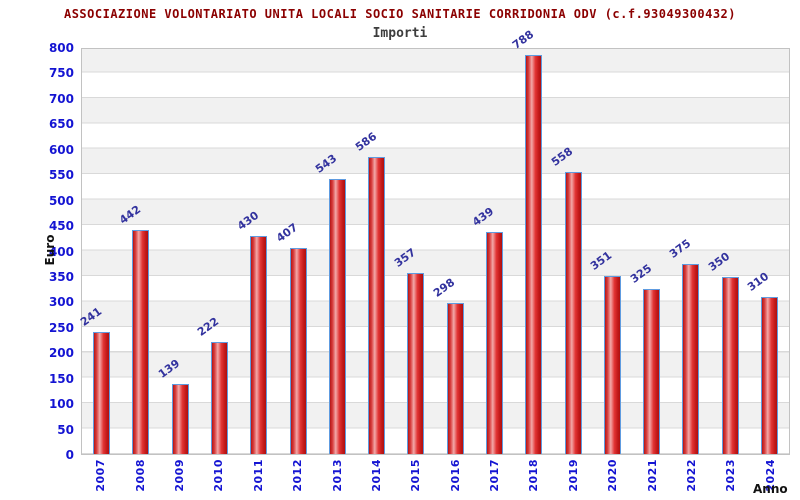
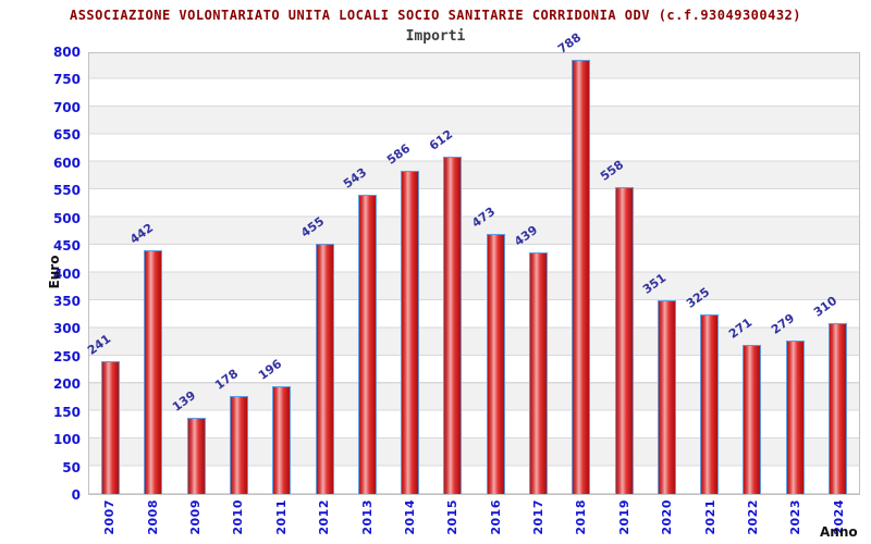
2010: 222 -> 178
2011: 430 -> 196
2012: 407 -> 455
2015: 357 -> 612
2016: 298 -> 473
2022: 375 -> 271
2023: 350 -> 279
